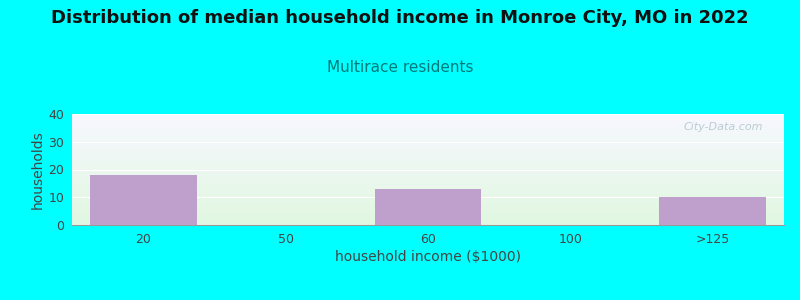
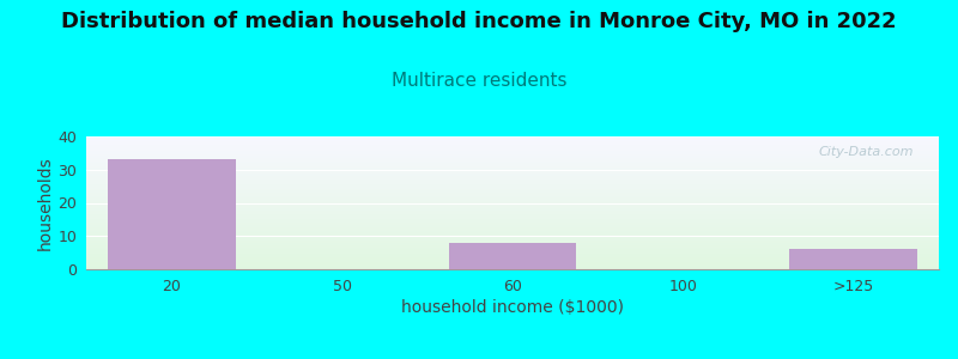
20: 18 -> 33
60: 13 -> 8
>125: 10 -> 6
